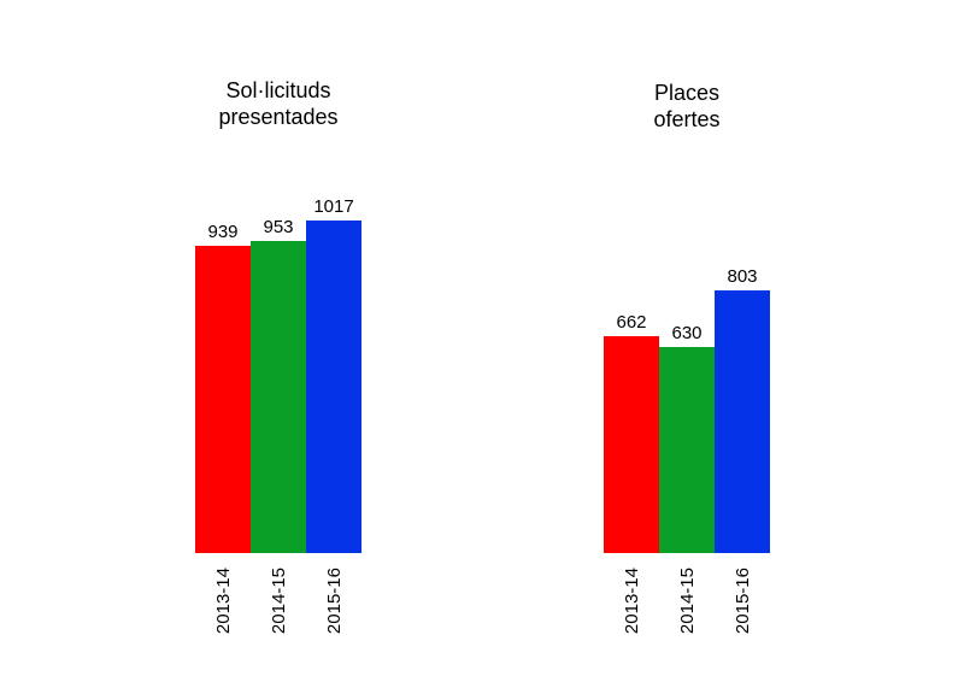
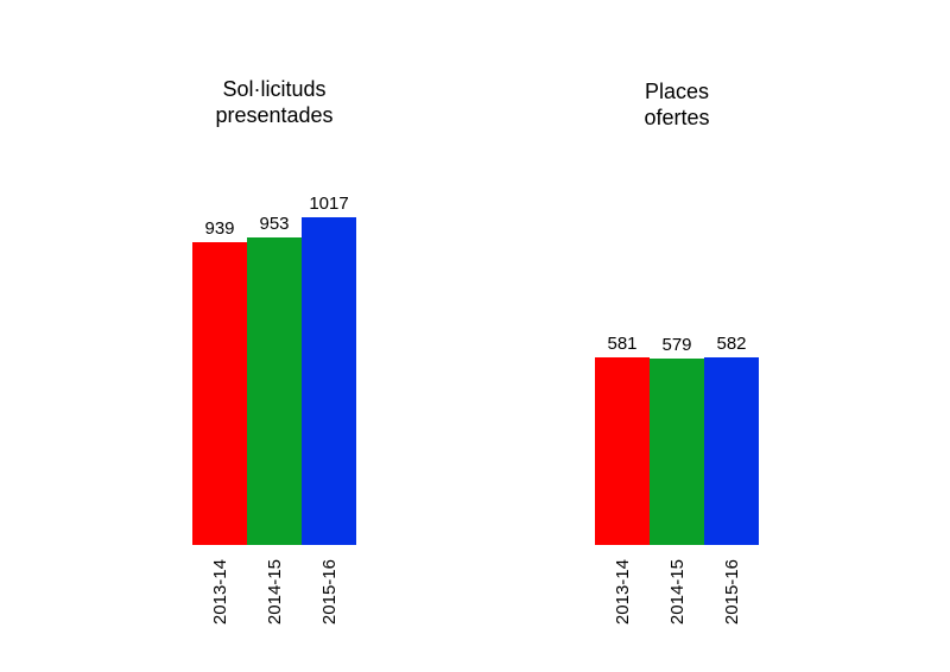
Places ofertes/2013-14: 662 -> 581
Places ofertes/2014-15: 630 -> 579
Places ofertes/2015-16: 803 -> 582
